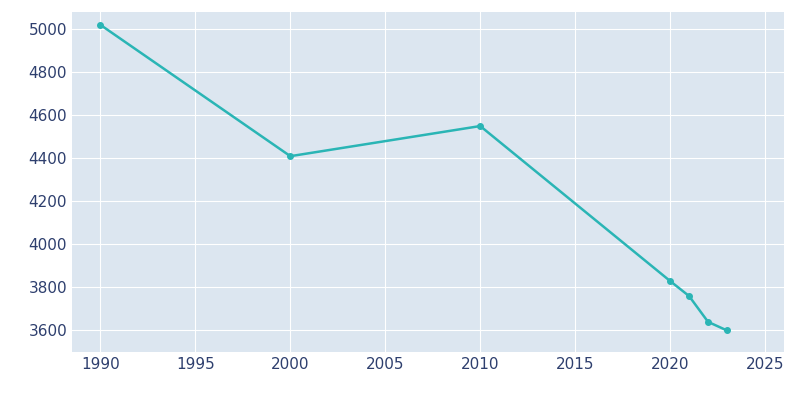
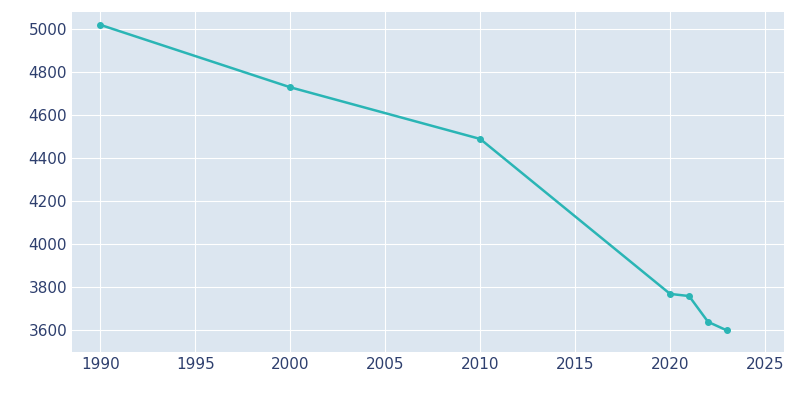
2000: 4410 -> 4730
2010: 4550 -> 4490
2020: 3830 -> 3770
